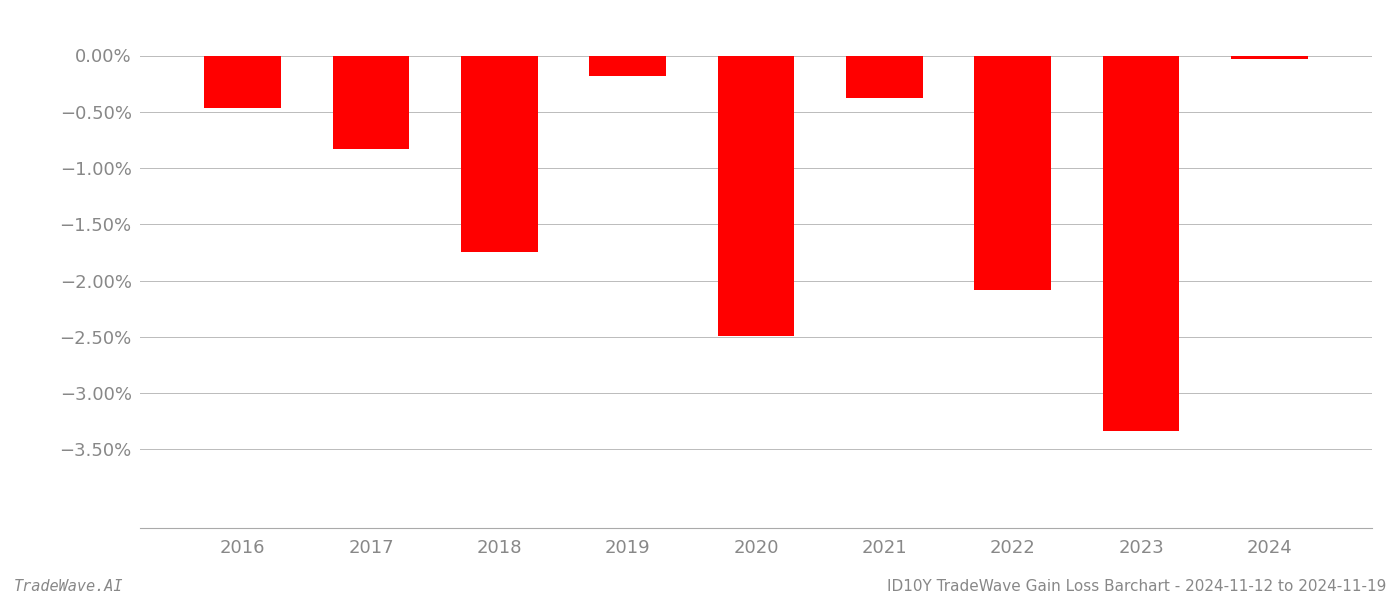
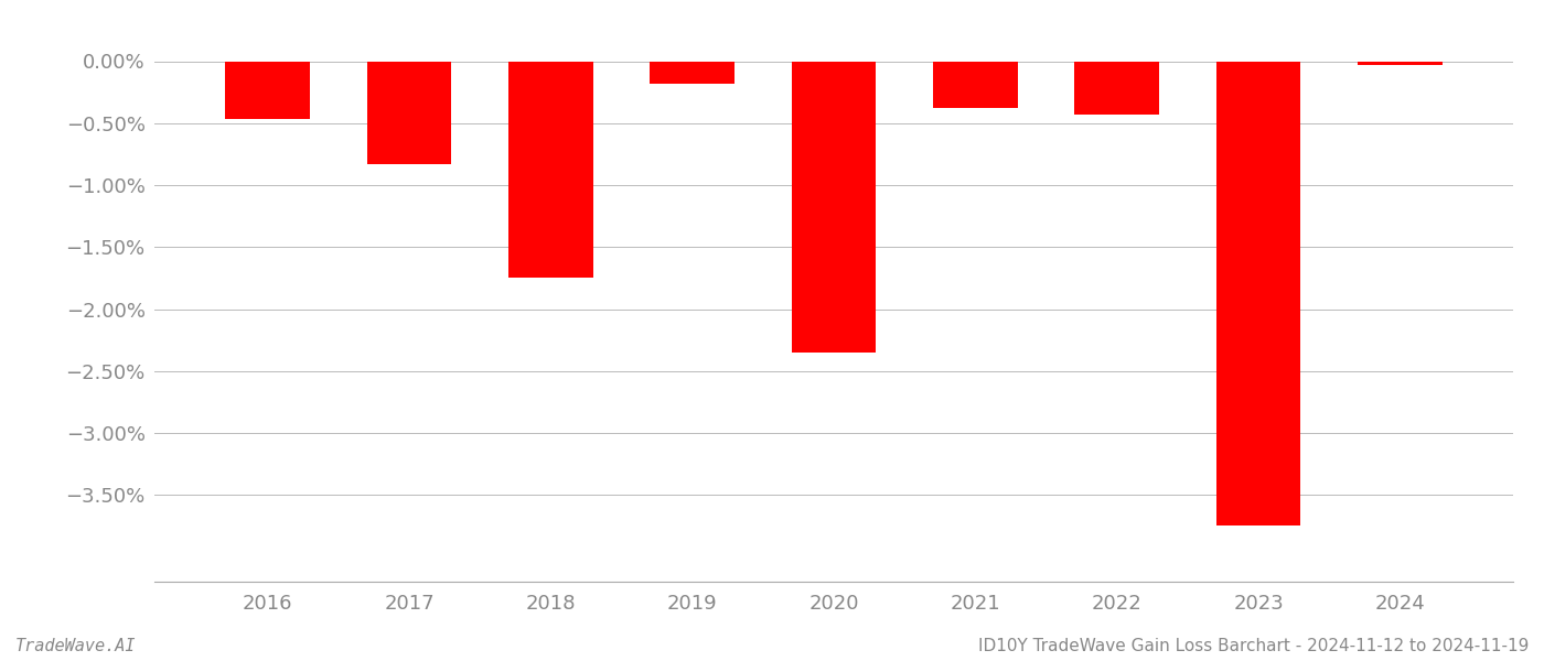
2020: -2.49% -> -2.35%
2022: -2.08% -> -0.43%
2023: -3.34% -> -3.75%
